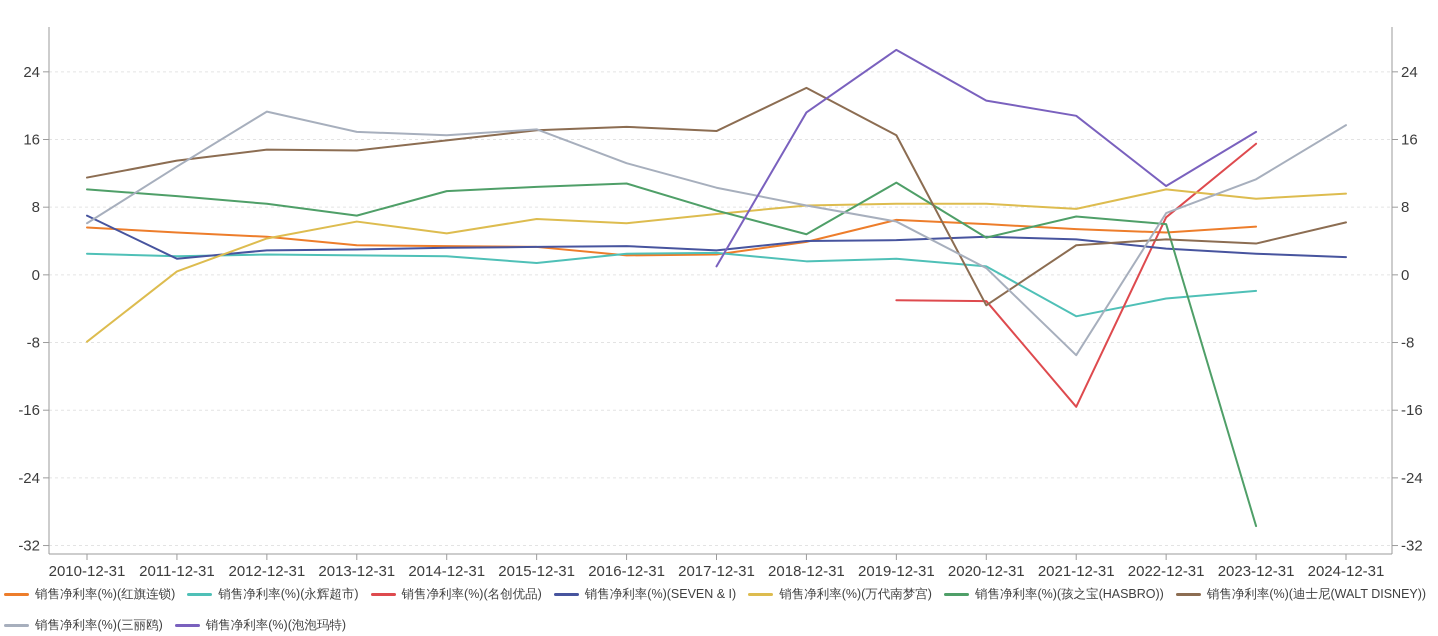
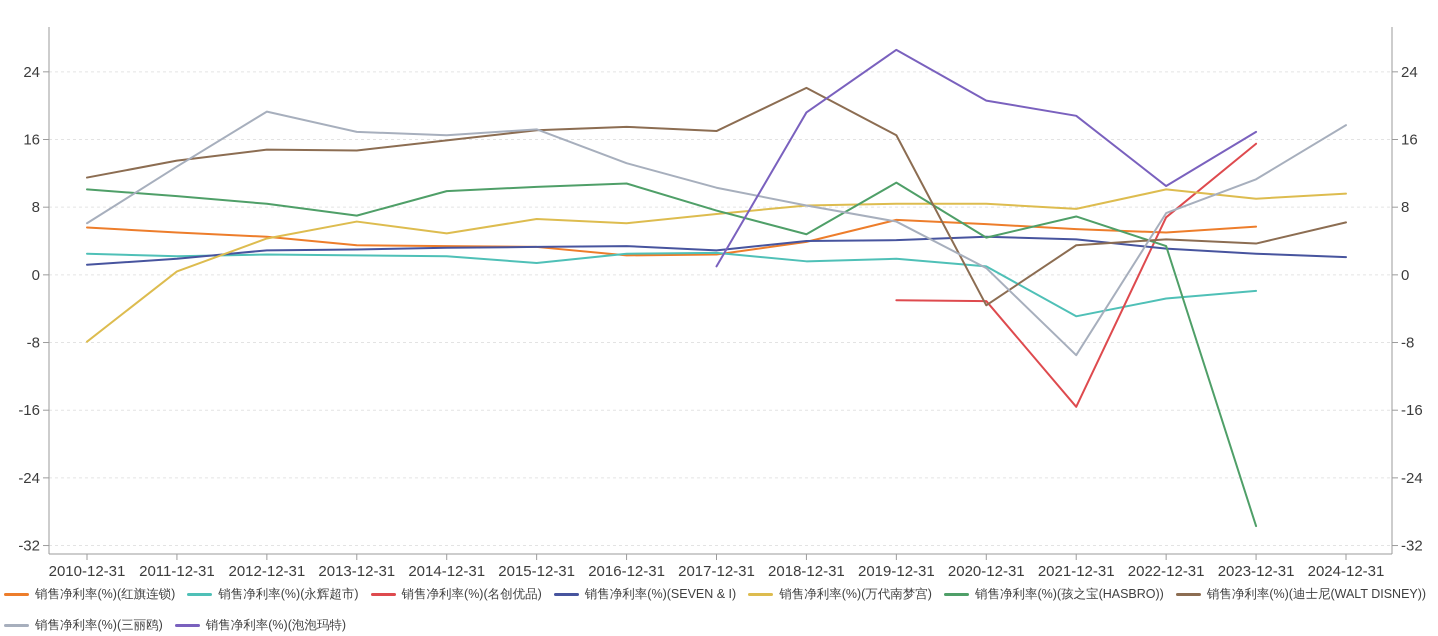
销售净利率(%)(SEVEN & I)/2010-12-31: 7 -> 1
销售净利率(%)(孩之宝(HASBRO))/2022-12-31: 6 -> 3
